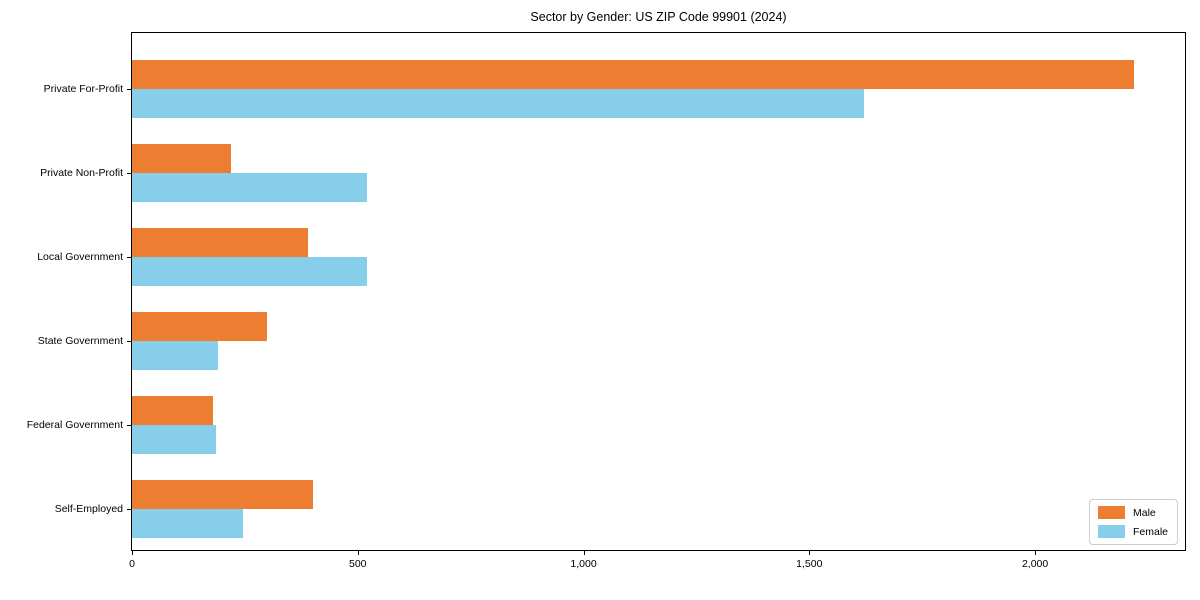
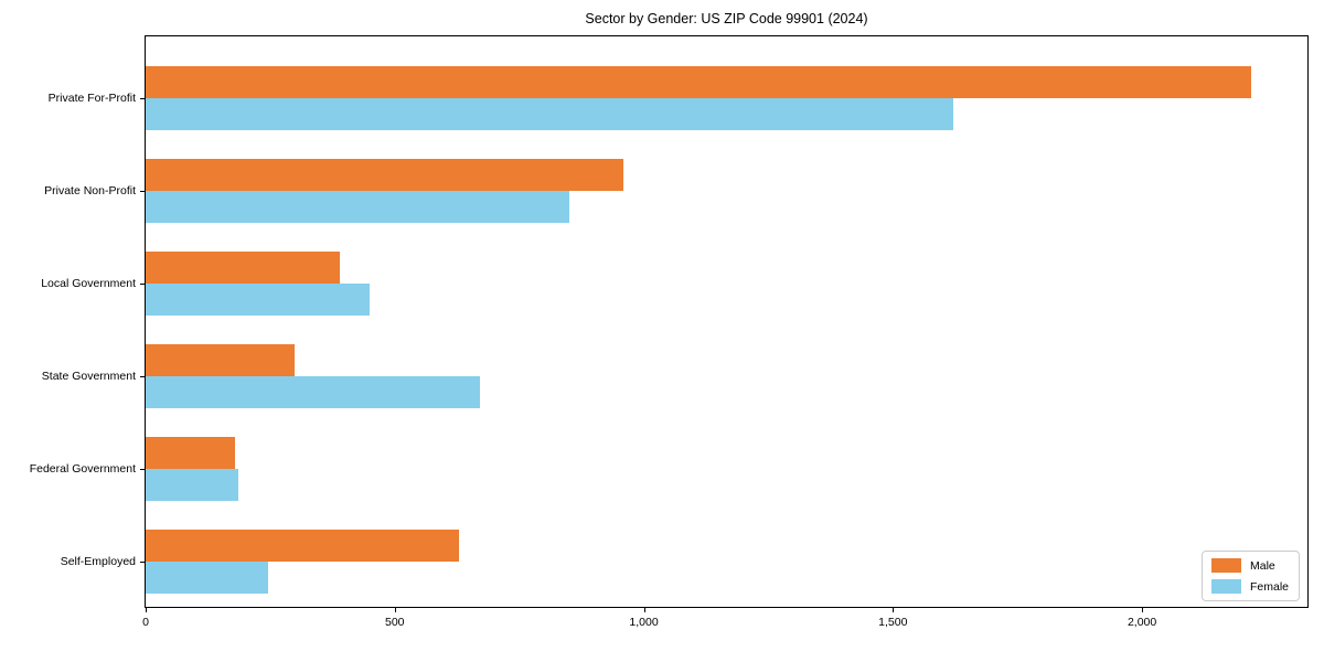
Male/Private Non-Profit: 220 -> 960
Female/Private Non-Profit: 520 -> 850
Female/Local Government: 520 -> 450
Female/State Government: 190 -> 670
Male/Self-Employed: 400 -> 630
